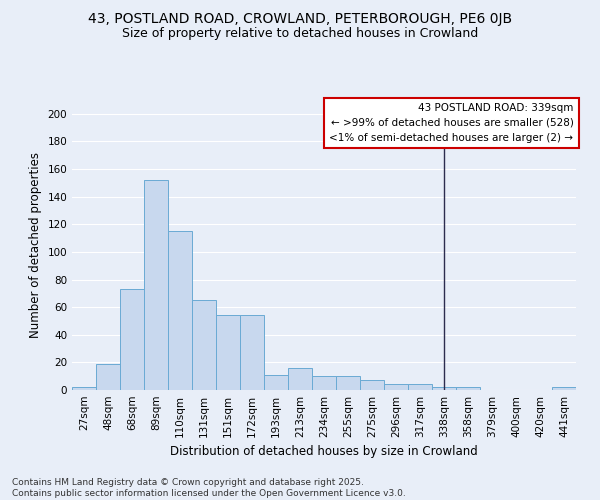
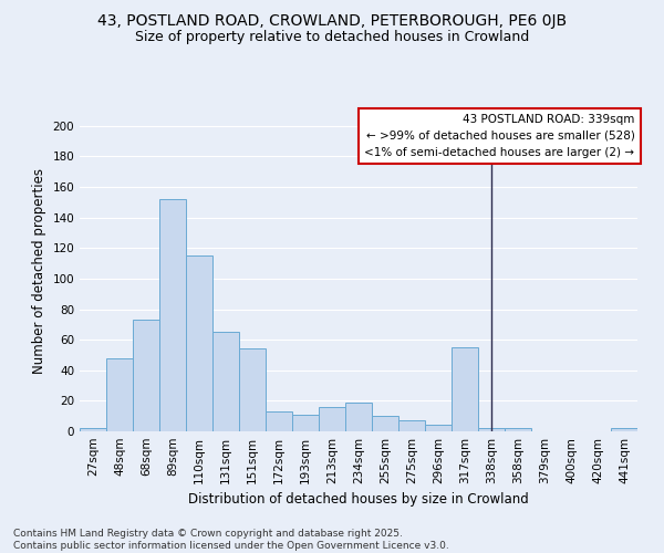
48sqm: 19 -> 48
172sqm: 54 -> 13
234sqm: 10 -> 19
317sqm: 4 -> 55
